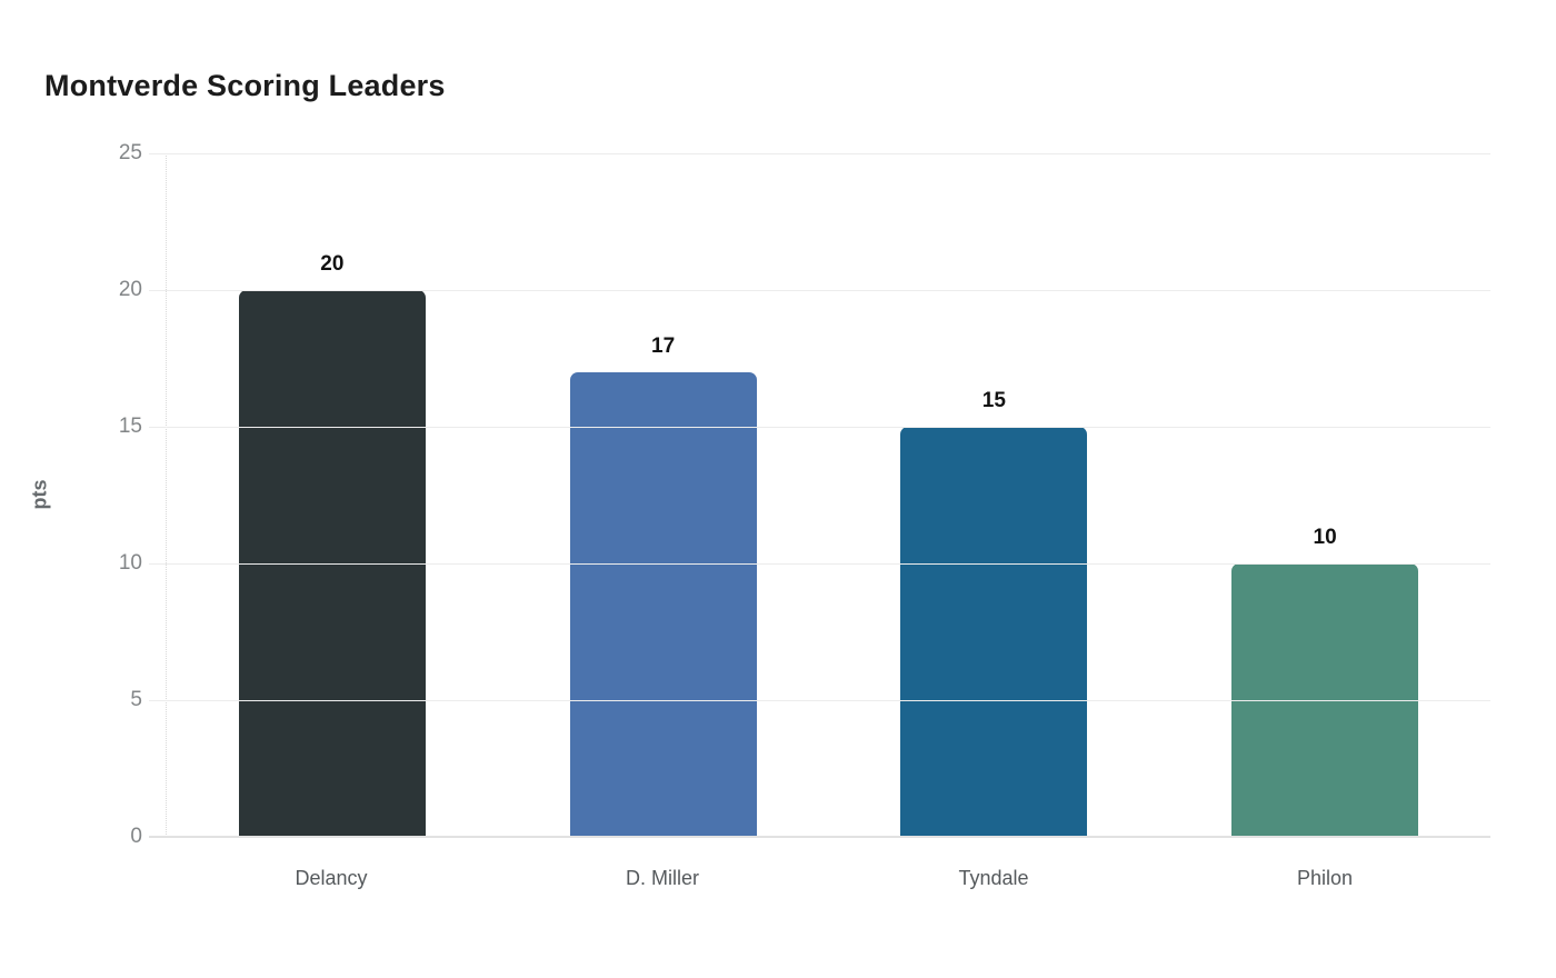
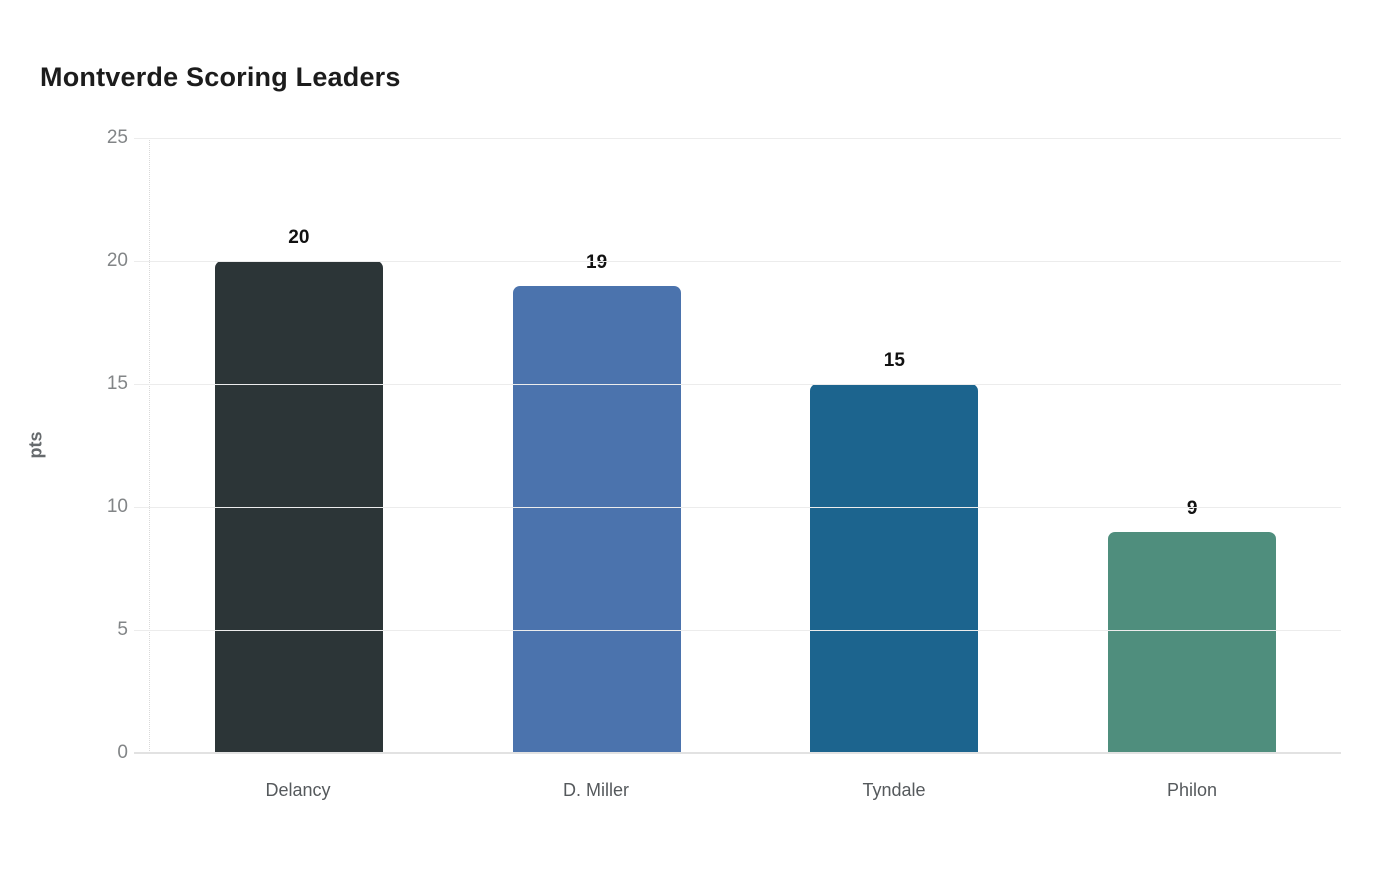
D. Miller: 17 -> 19
Philon: 10 -> 9
